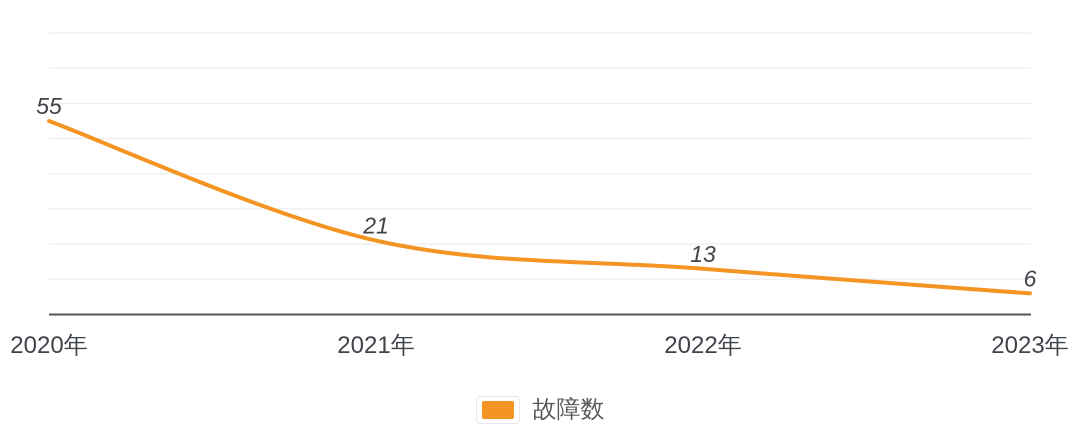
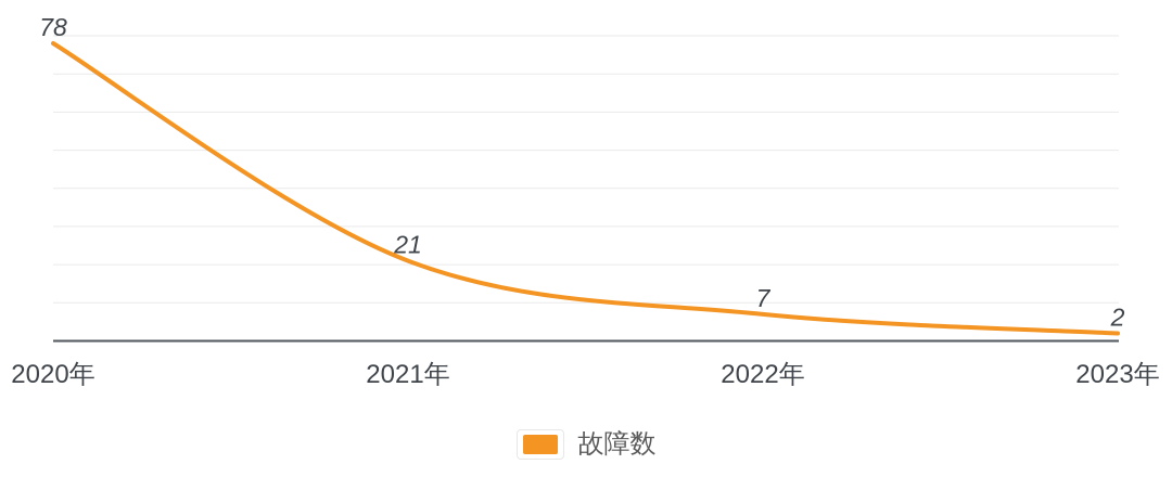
2020年: 55 -> 78
2022年: 13 -> 7
2023年: 6 -> 2
